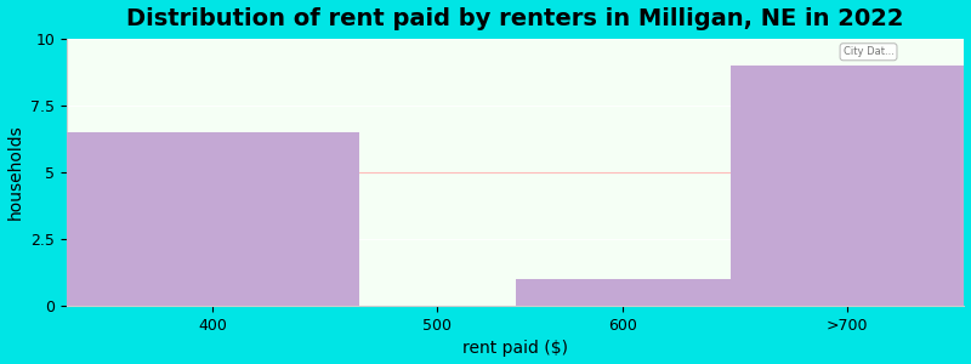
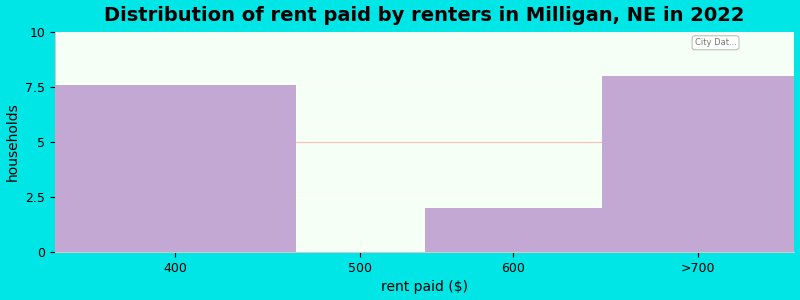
400: 6.5 -> 7.6
600: 1.0 -> 2.0
>700: 9.0 -> 8.0
